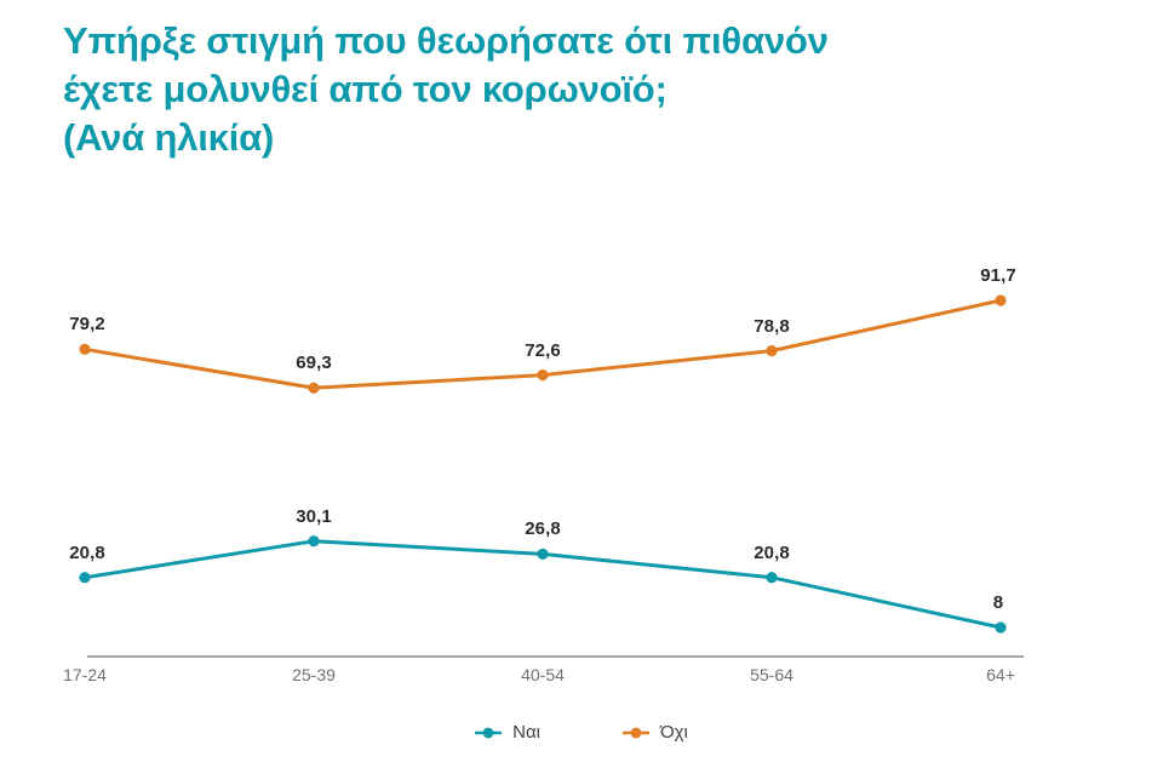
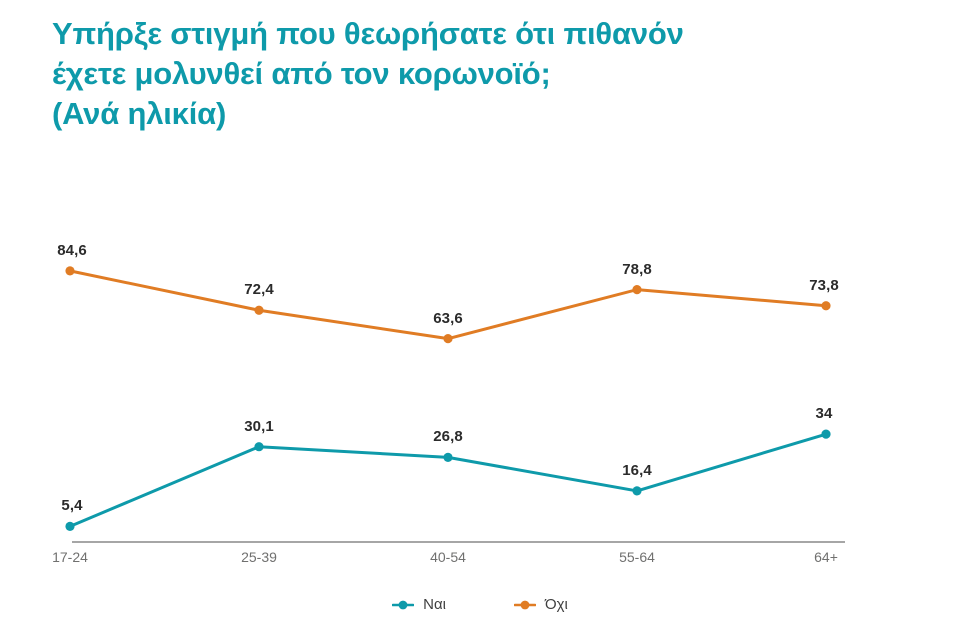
Ναι/17-24: 20,8 -> 5,4
Όχι/17-24: 79,2 -> 84,6
Όχι/25-39: 69,3 -> 72,4
Όχι/40-54: 72,6 -> 63,6
Ναι/55-64: 20,8 -> 16,4
Ναι/64+: 8 -> 34
Όχι/64+: 91,7 -> 73,8
